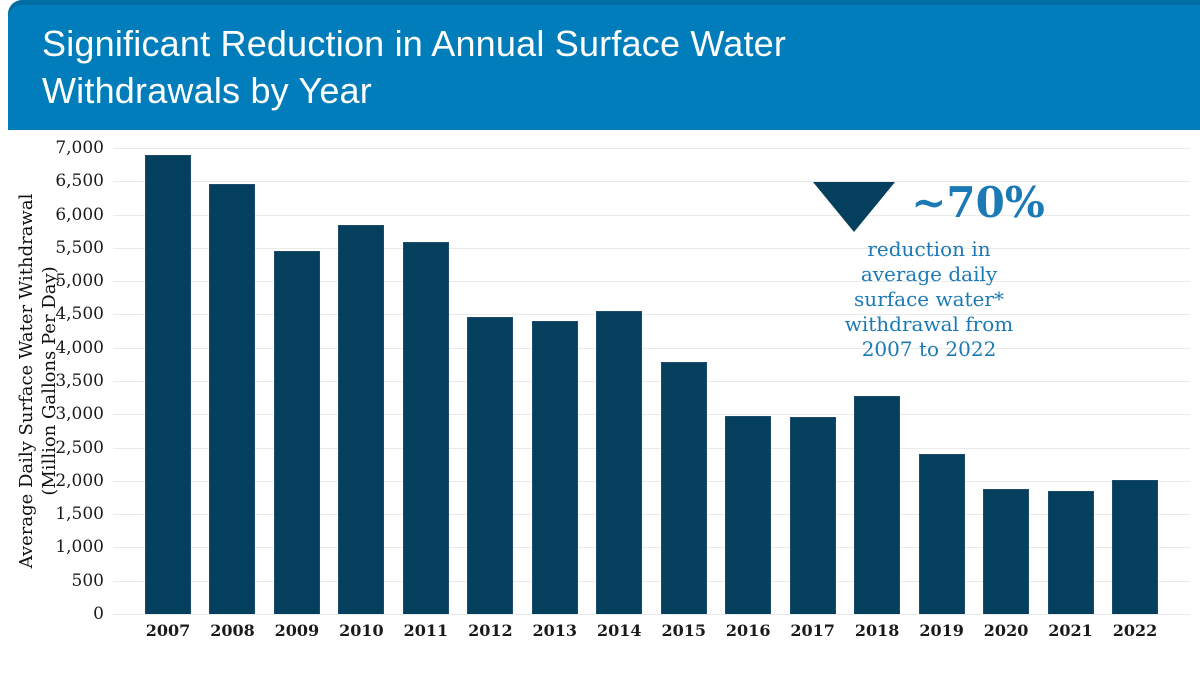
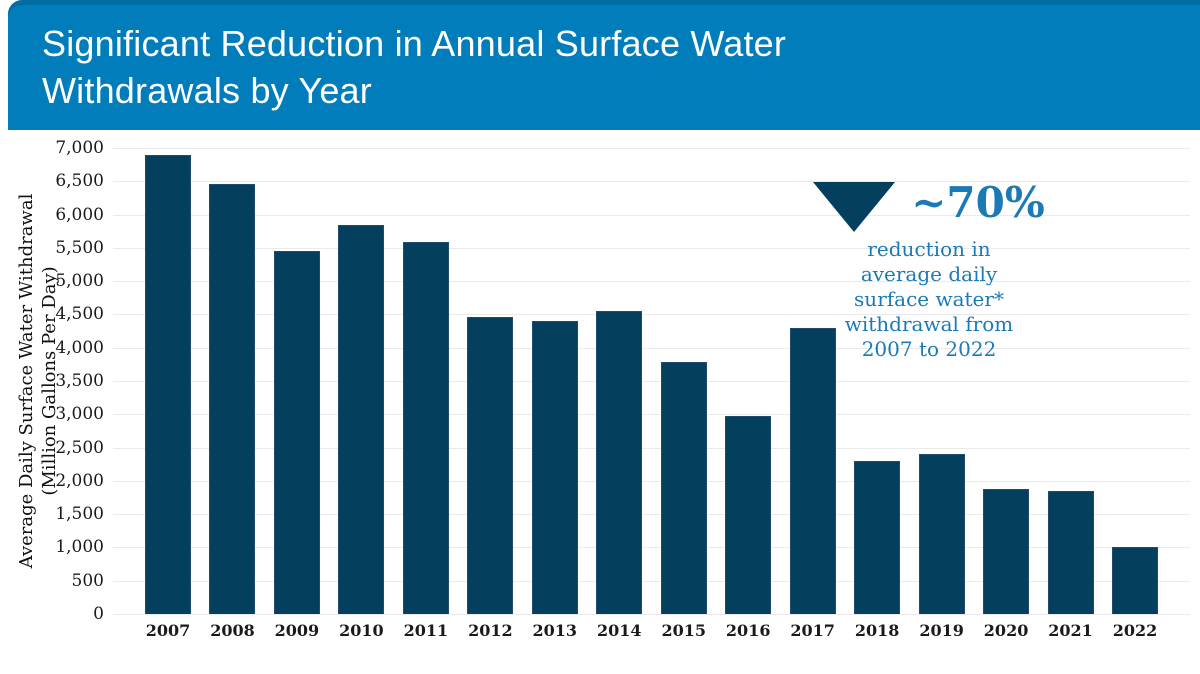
2017: 3000 -> 4300
2018: 3300 -> 2300
2022: 2000 -> 1000
